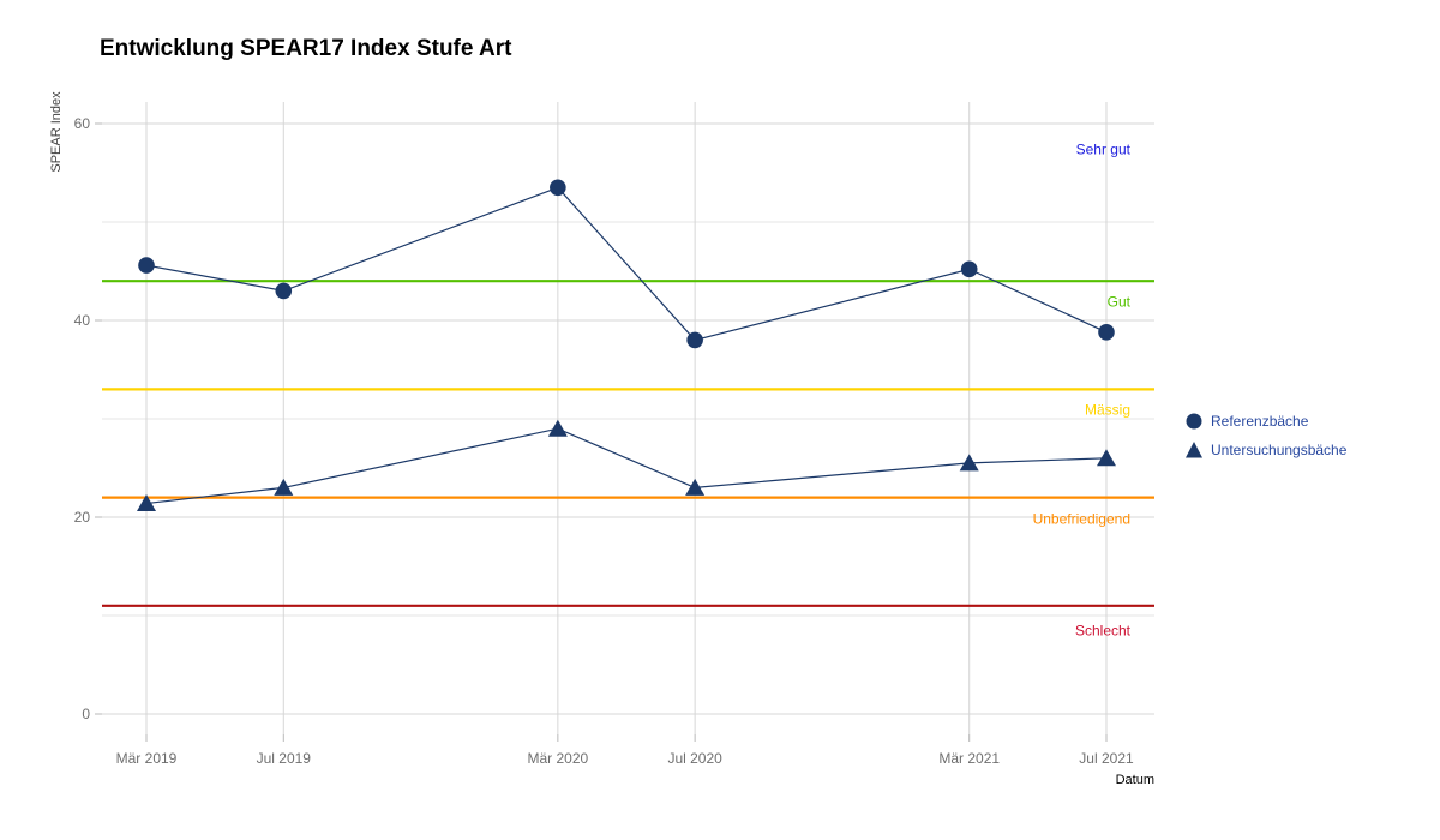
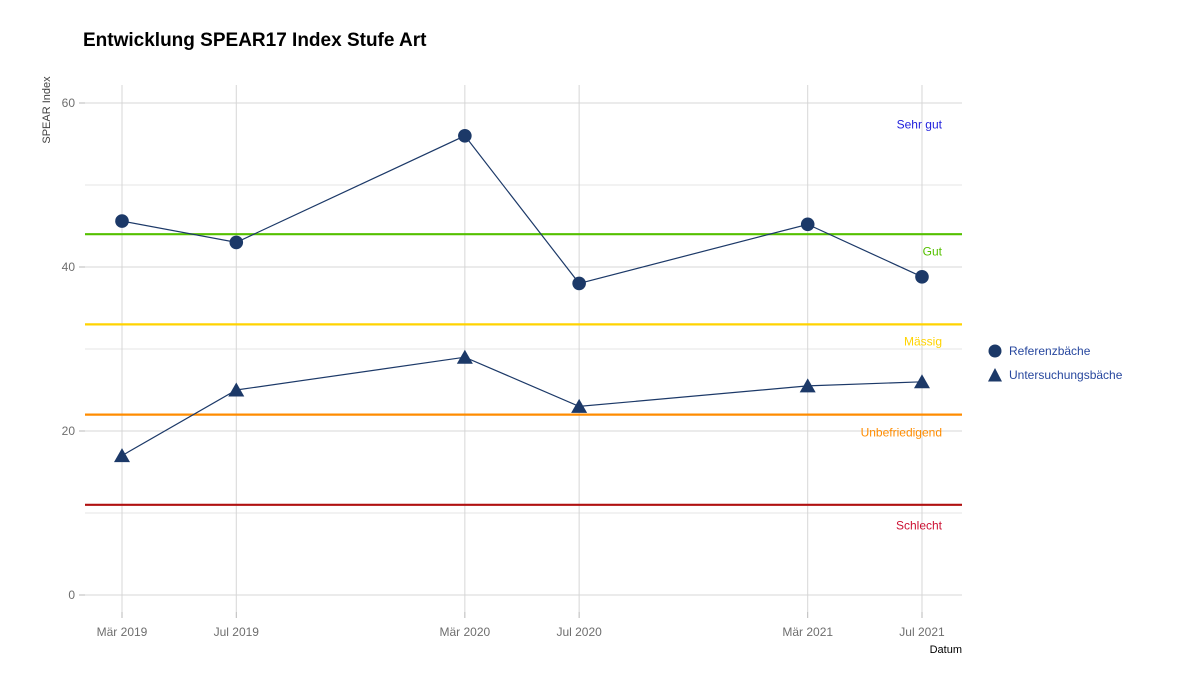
Untersuchungsbäche/Mär 2019: 21 -> 17
Untersuchungsbäche/Jul 2019: 23 -> 25
Referenzbäche/Mär 2020: 54 -> 56
